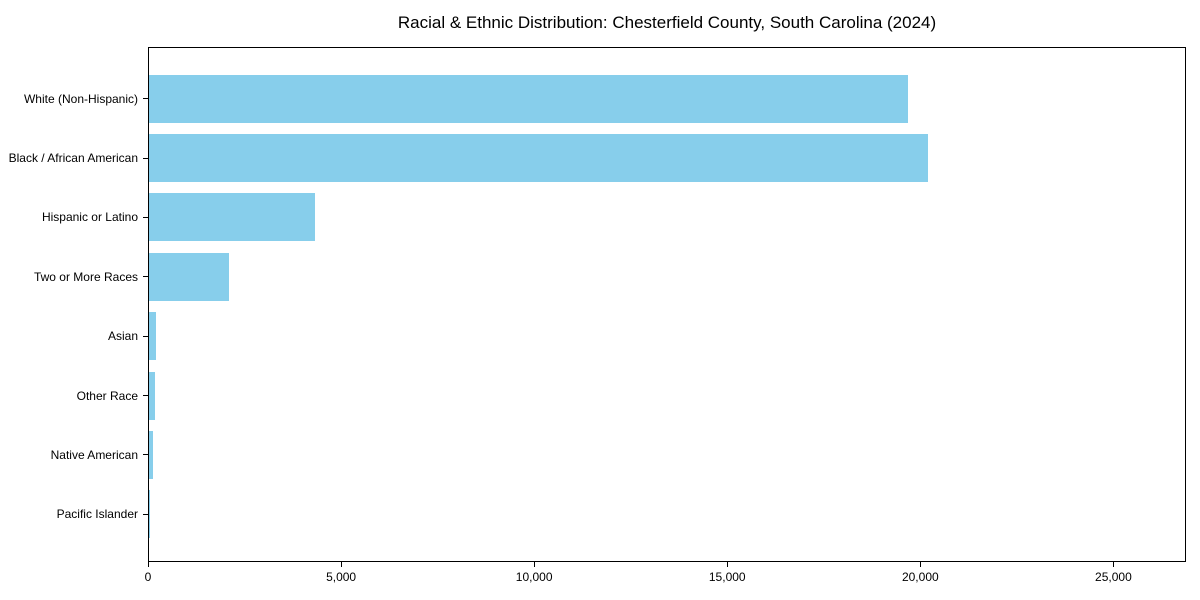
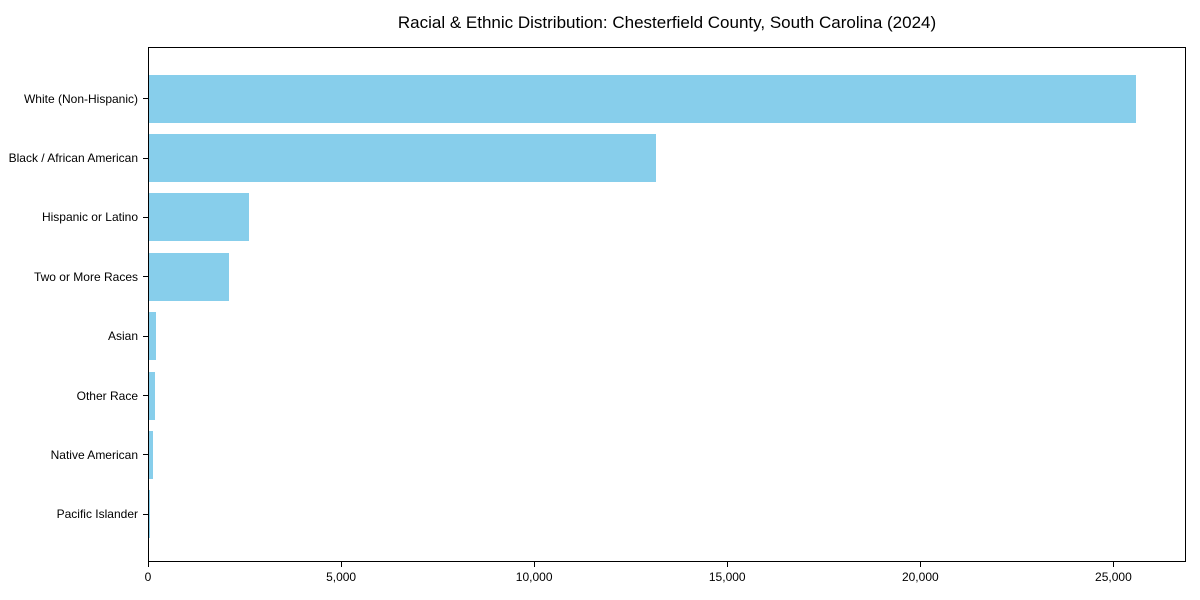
White (Non-Hispanic): 19700 -> 25600
Black / African American: 20200 -> 13200
Hispanic or Latino: 4300 -> 2600
